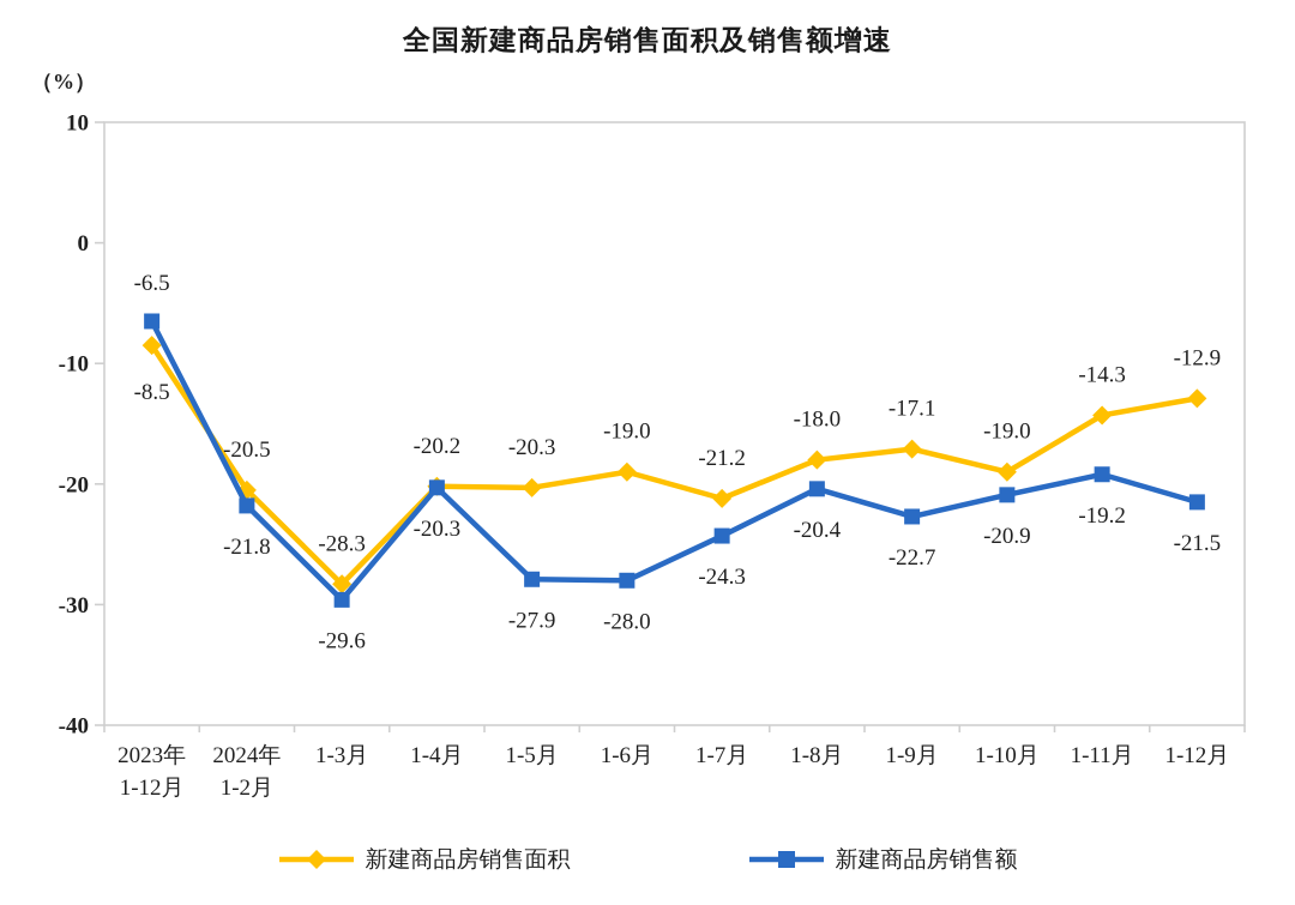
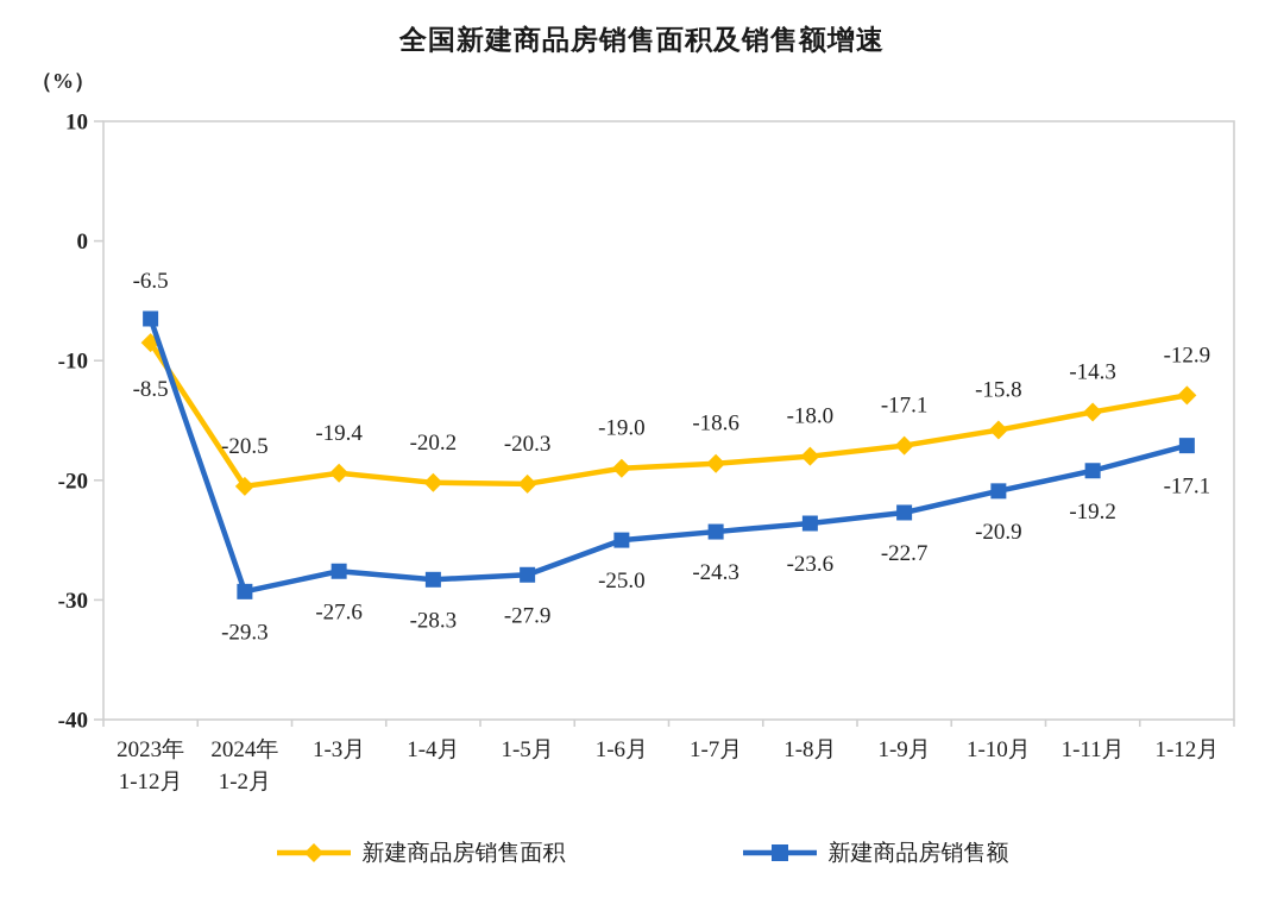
新建商品房销售额/2024年 1-2月: -21.8 -> -29.3
新建商品房销售面积/1-3月: -28.3 -> -19.4
新建商品房销售额/1-3月: -29.6 -> -27.6
新建商品房销售额/1-4月: -20.3 -> -28.3
新建商品房销售额/1-6月: -28.0 -> -25.0
新建商品房销售面积/1-7月: -21.2 -> -18.6
新建商品房销售额/1-8月: -20.4 -> -23.6
新建商品房销售面积/1-10月: -19.0 -> -15.8
新建商品房销售额/1-12月: -21.5 -> -17.1
